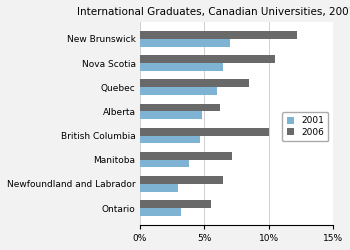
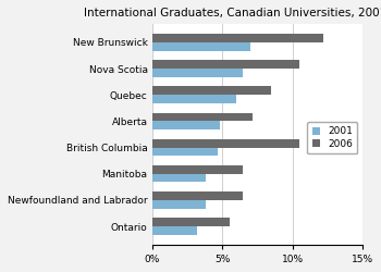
2006/Alberta: 6.2% -> 7.2%
2006/British Columbia: 10.0% -> 10.5%
2006/Manitoba: 7.2% -> 6.5%
2001/Newfoundland and Labrador: 3.0% -> 3.8%
